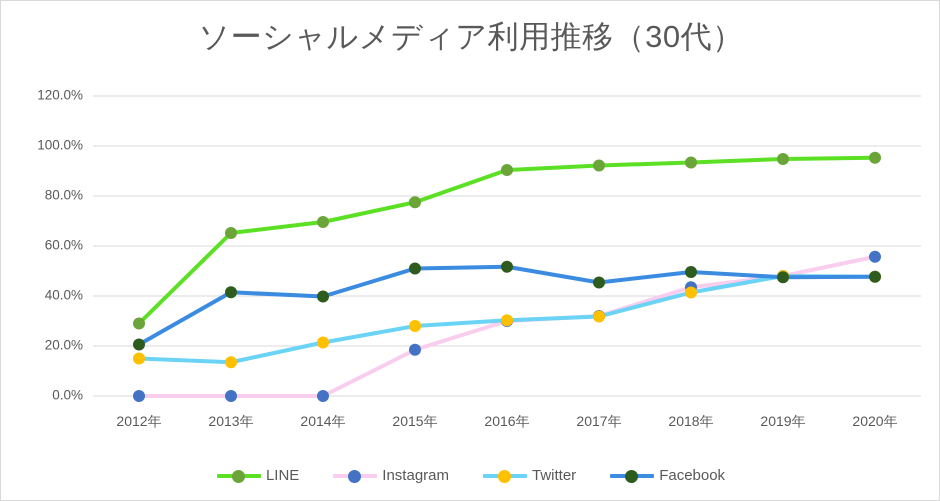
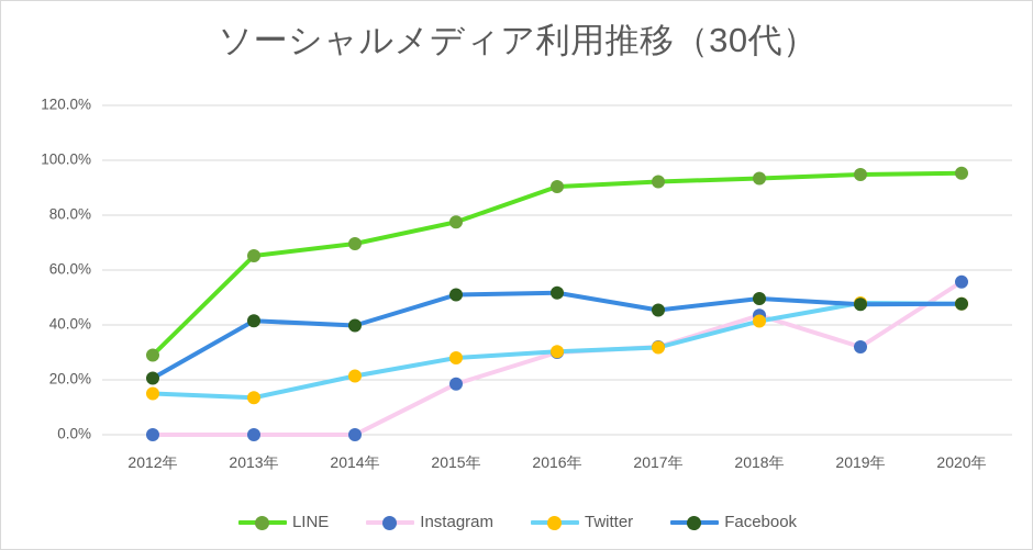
Instagram/2019年: 48% -> 32%
